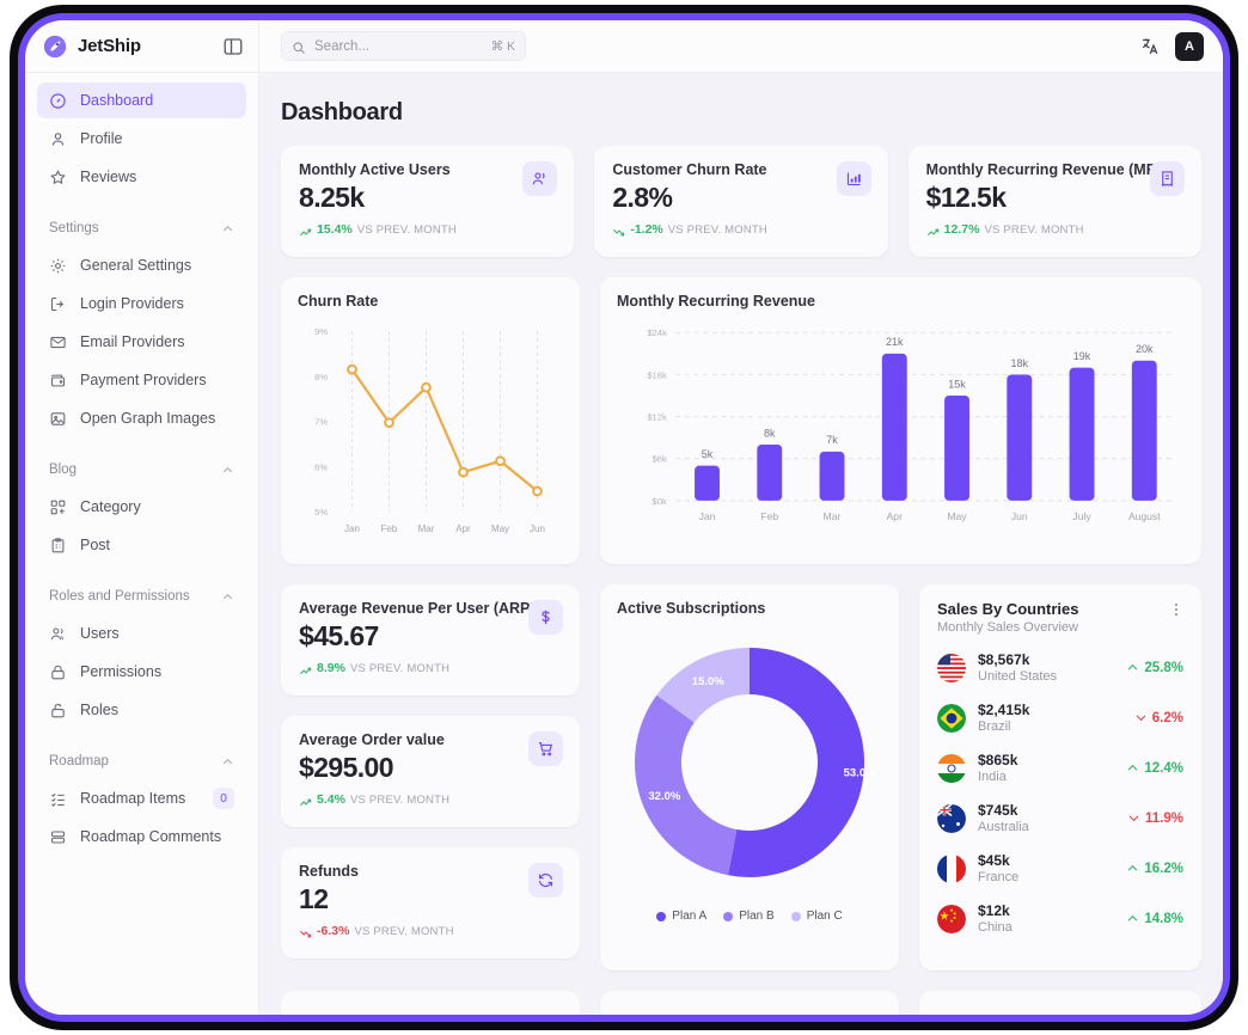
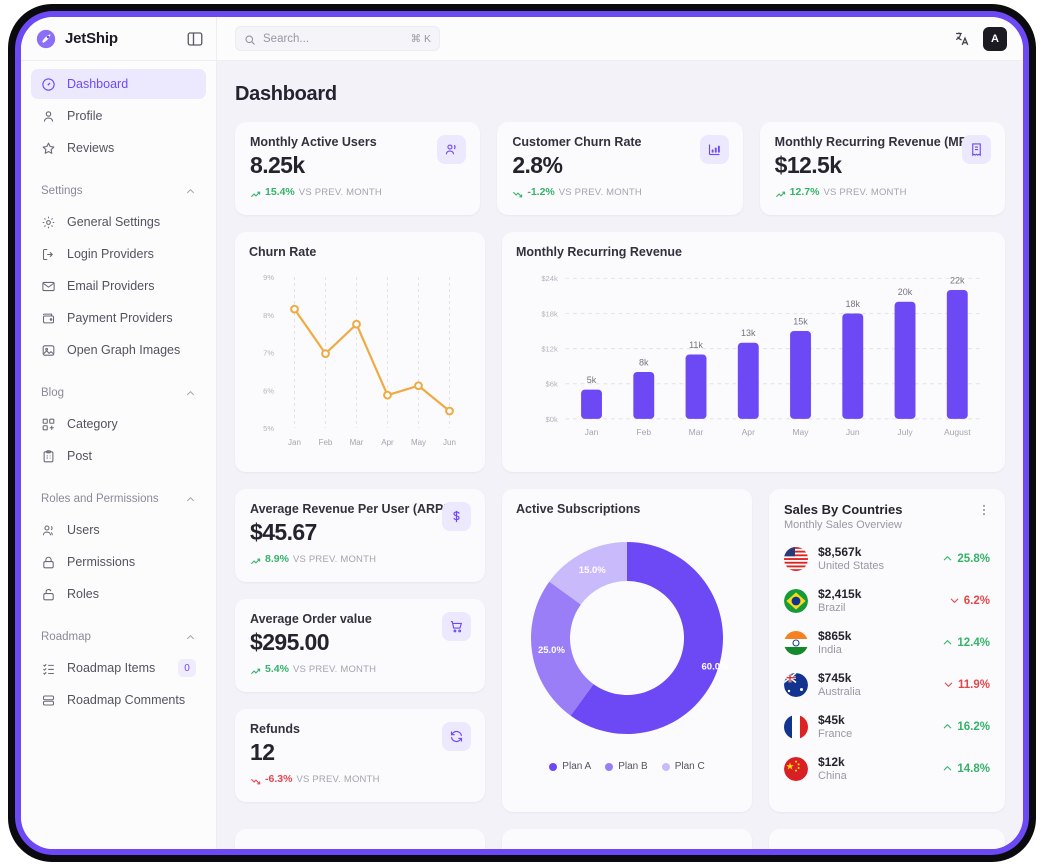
Monthly Recurring Revenue/Mar: 7k -> 11k
Monthly Recurring Revenue/Apr: 21k -> 13k
Monthly Recurring Revenue/July: 19k -> 20k
Monthly Recurring Revenue/August: 20k -> 22k
Active Subscriptions/Plan A: 53.0% -> 60.0%
Active Subscriptions/Plan B: 32.0% -> 25.0%
